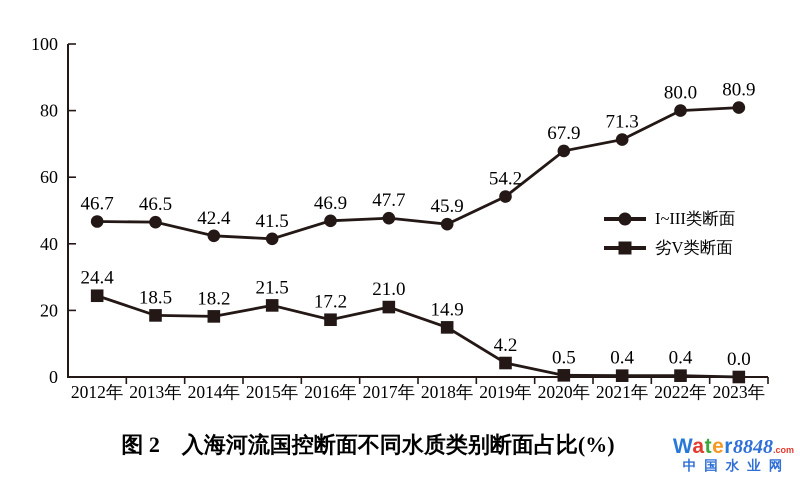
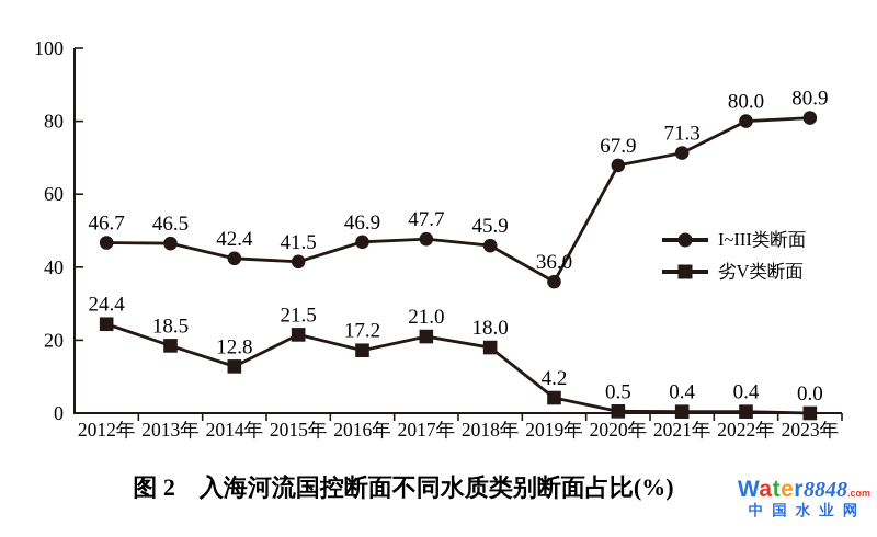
劣V类断面/2014年: 18.2 -> 12.8
劣V类断面/2018年: 14.9 -> 18.0
I~III类断面/2019年: 54.2 -> 36.0
